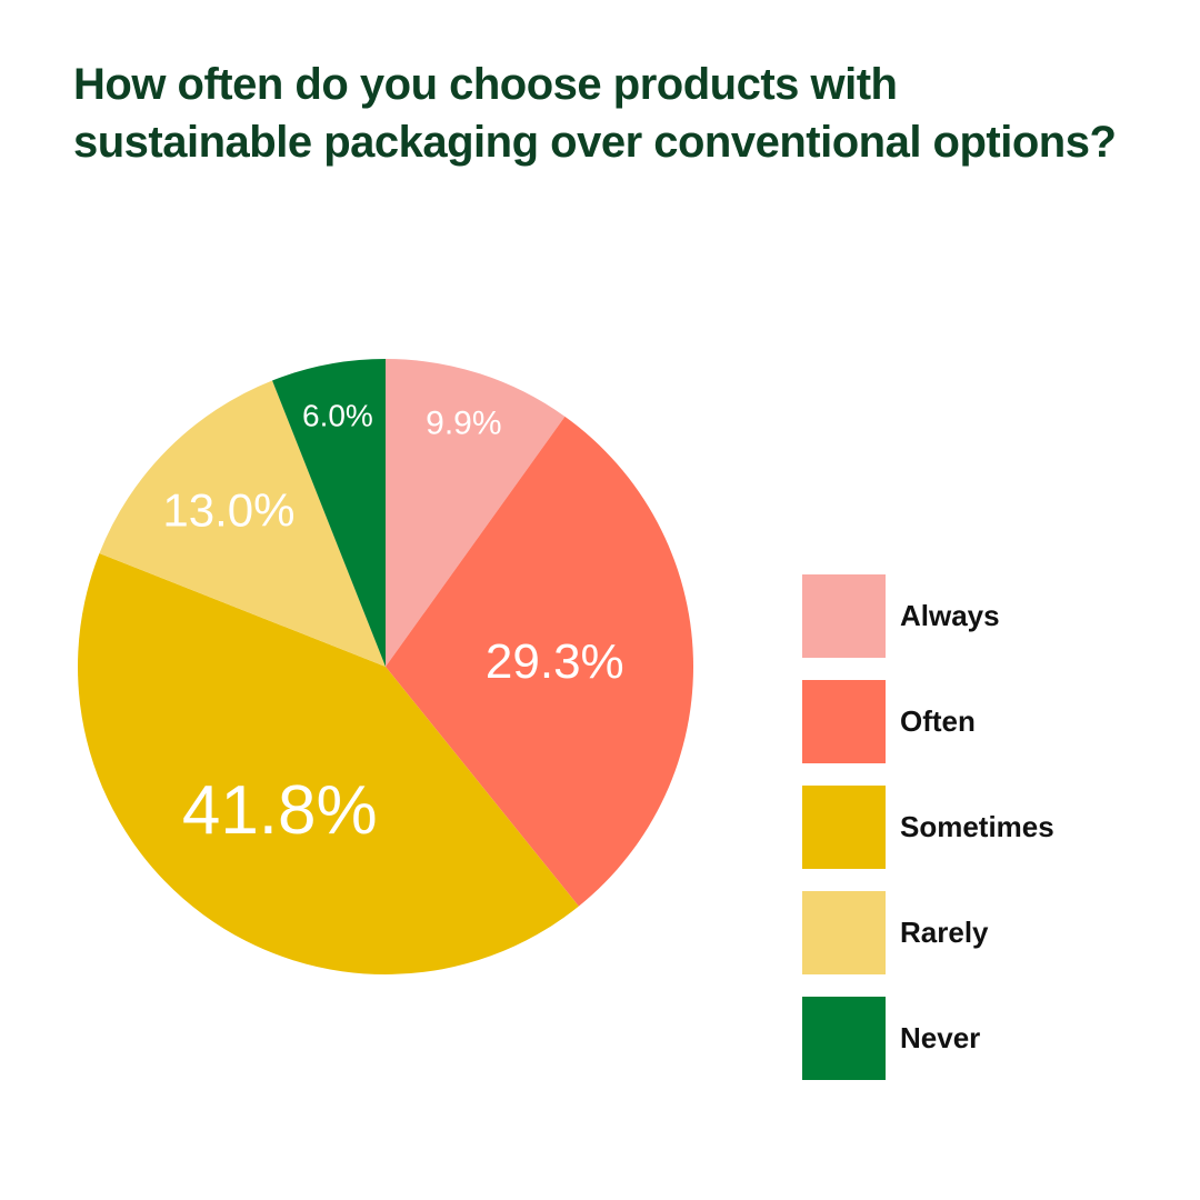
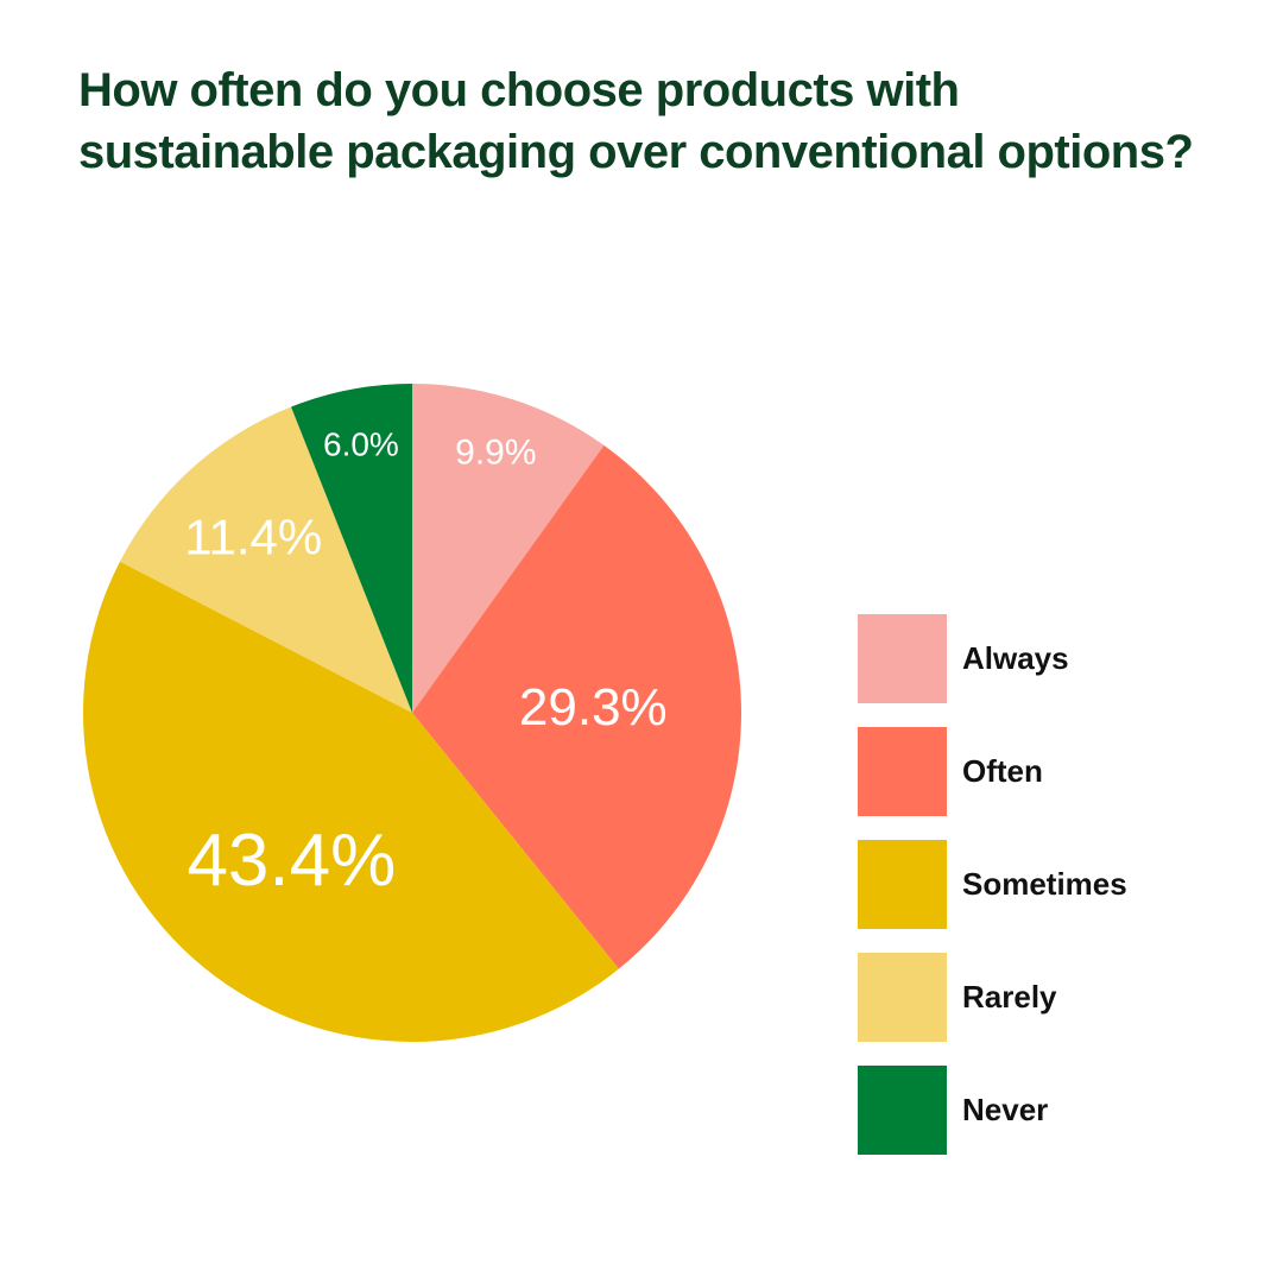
Sometimes: 41.8% -> 43.4%
Rarely: 13.0% -> 11.4%
